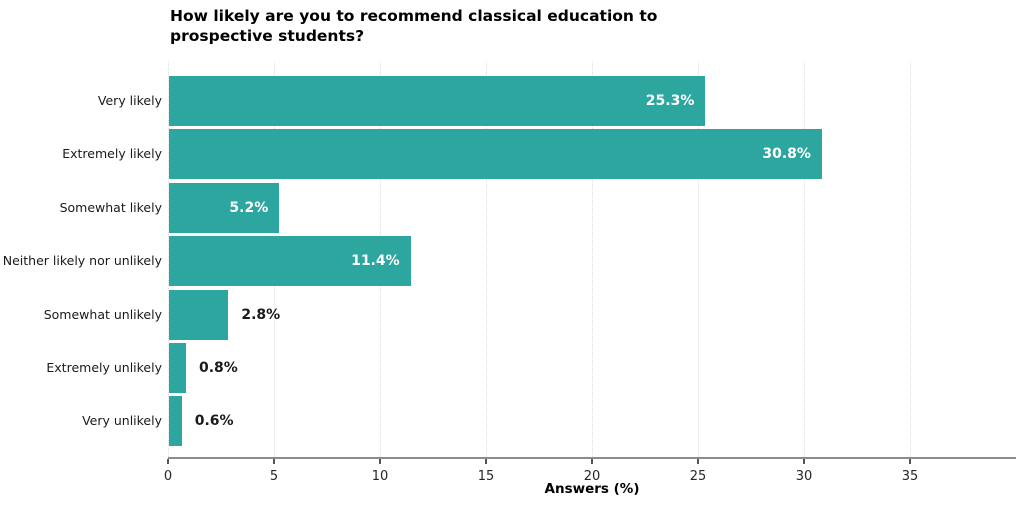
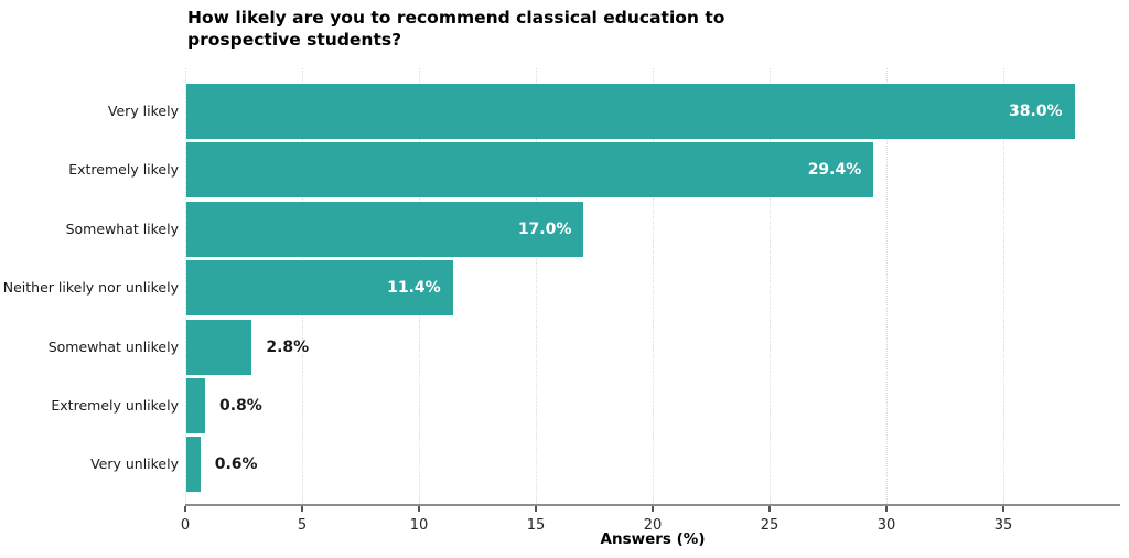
Very likely: 25.3% -> 38.0%
Extremely likely: 30.8% -> 29.4%
Somewhat likely: 5.2% -> 17.0%
